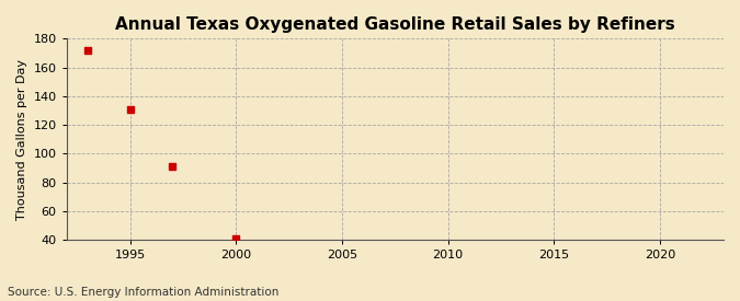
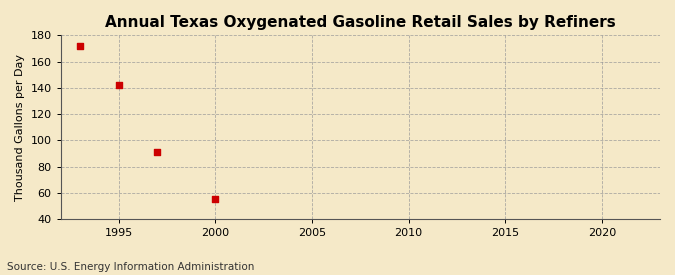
1995: 131 -> 142
2000: 41 -> 55
